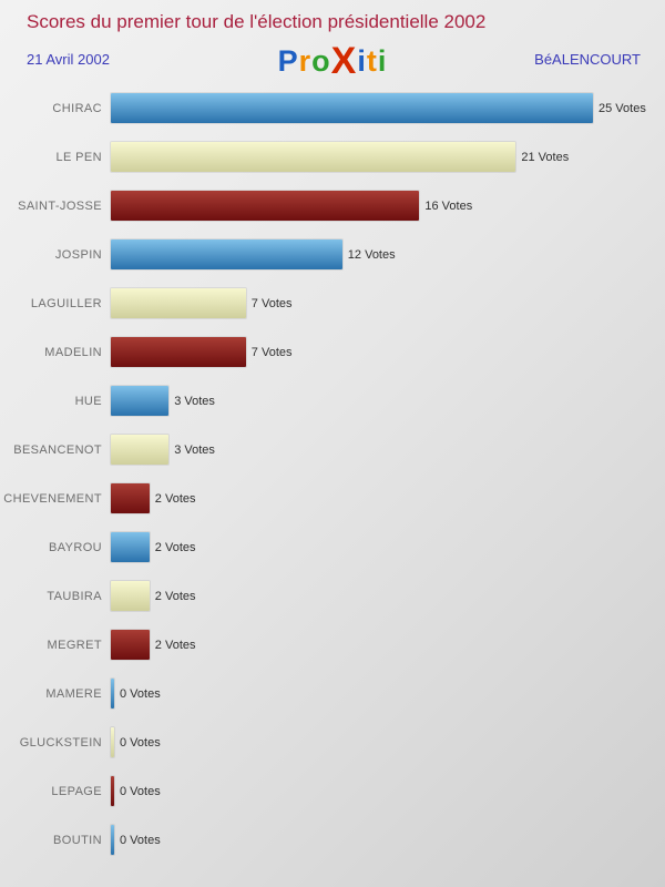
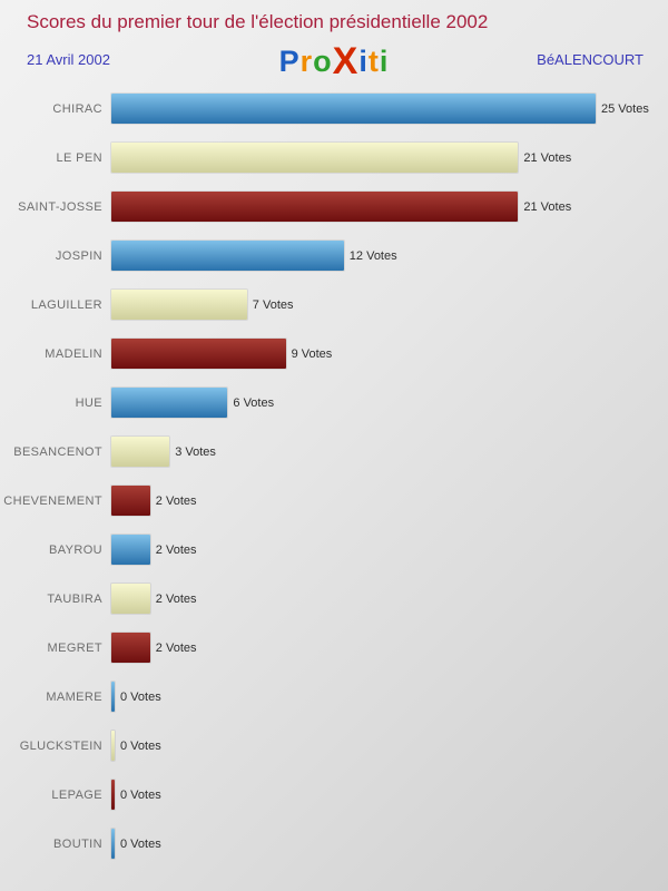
SAINT-JOSSE: 16 -> 21
MADELIN: 7 -> 9
HUE: 3 -> 6
